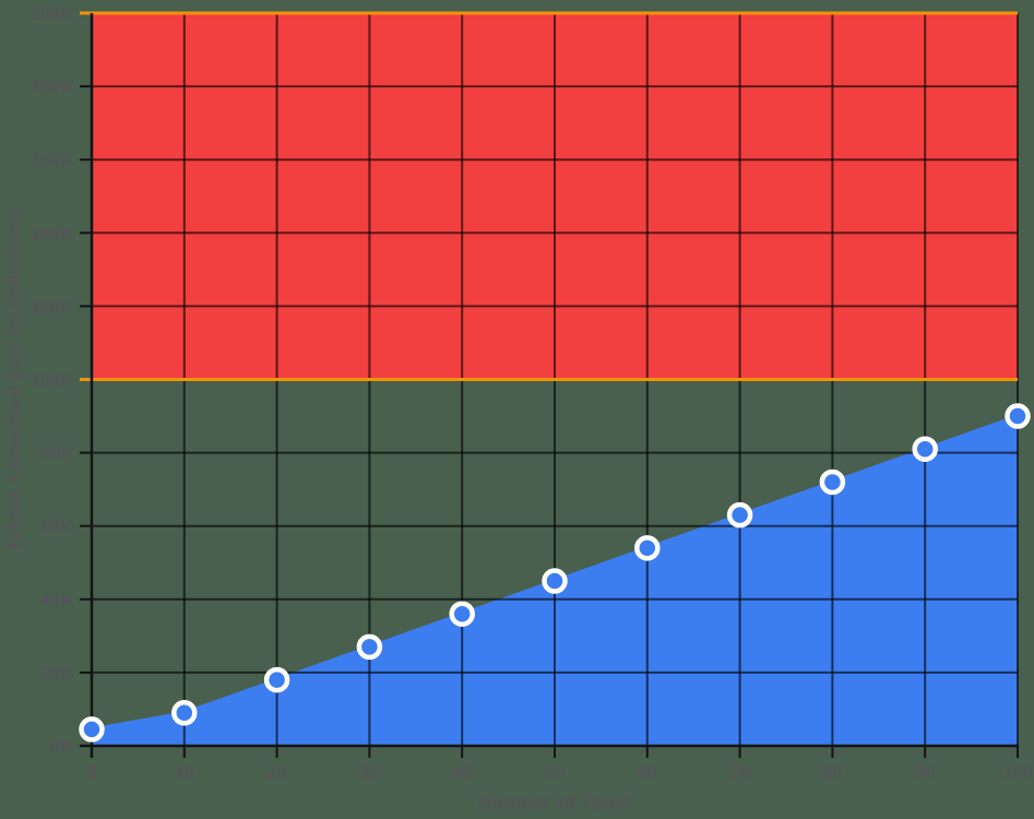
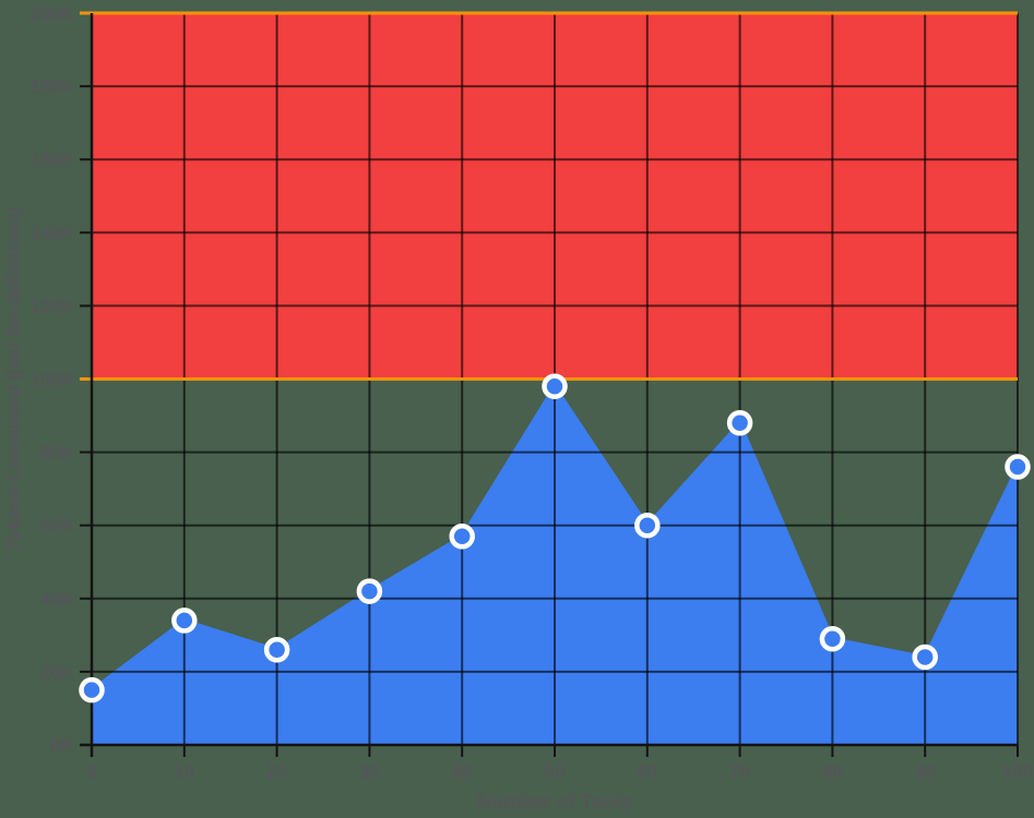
5: 4K -> 15K
10: 9K -> 34K
20: 18K -> 26K
30: 27K -> 42K
40: 36K -> 57K
50: 45K -> 98K
60: 54K -> 60K
70: 63K -> 88K
80: 72K -> 29K
90: 81K -> 24K
100: 90K -> 76K
